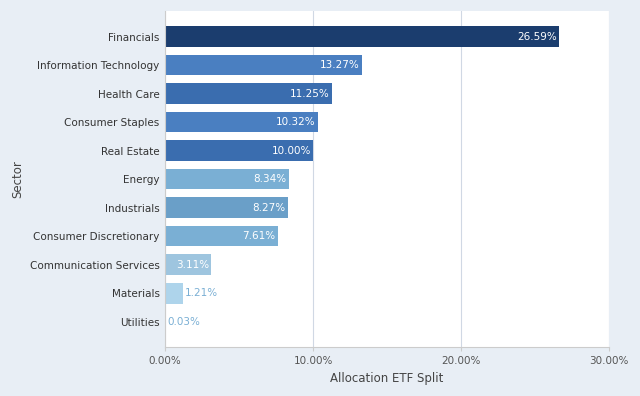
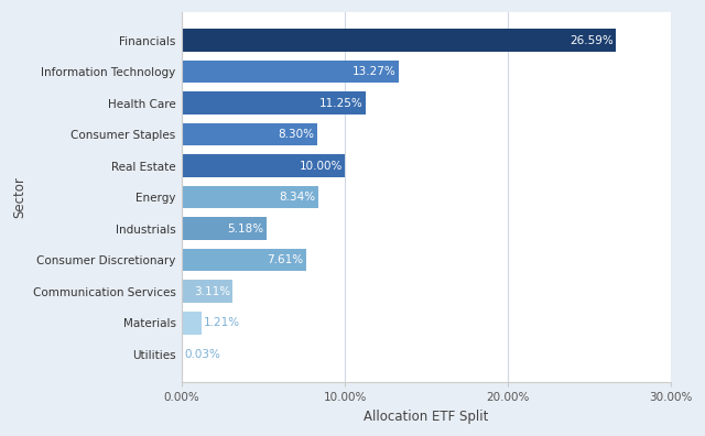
Consumer Staples: 10.32% -> 8.30%
Industrials: 8.27% -> 5.18%
